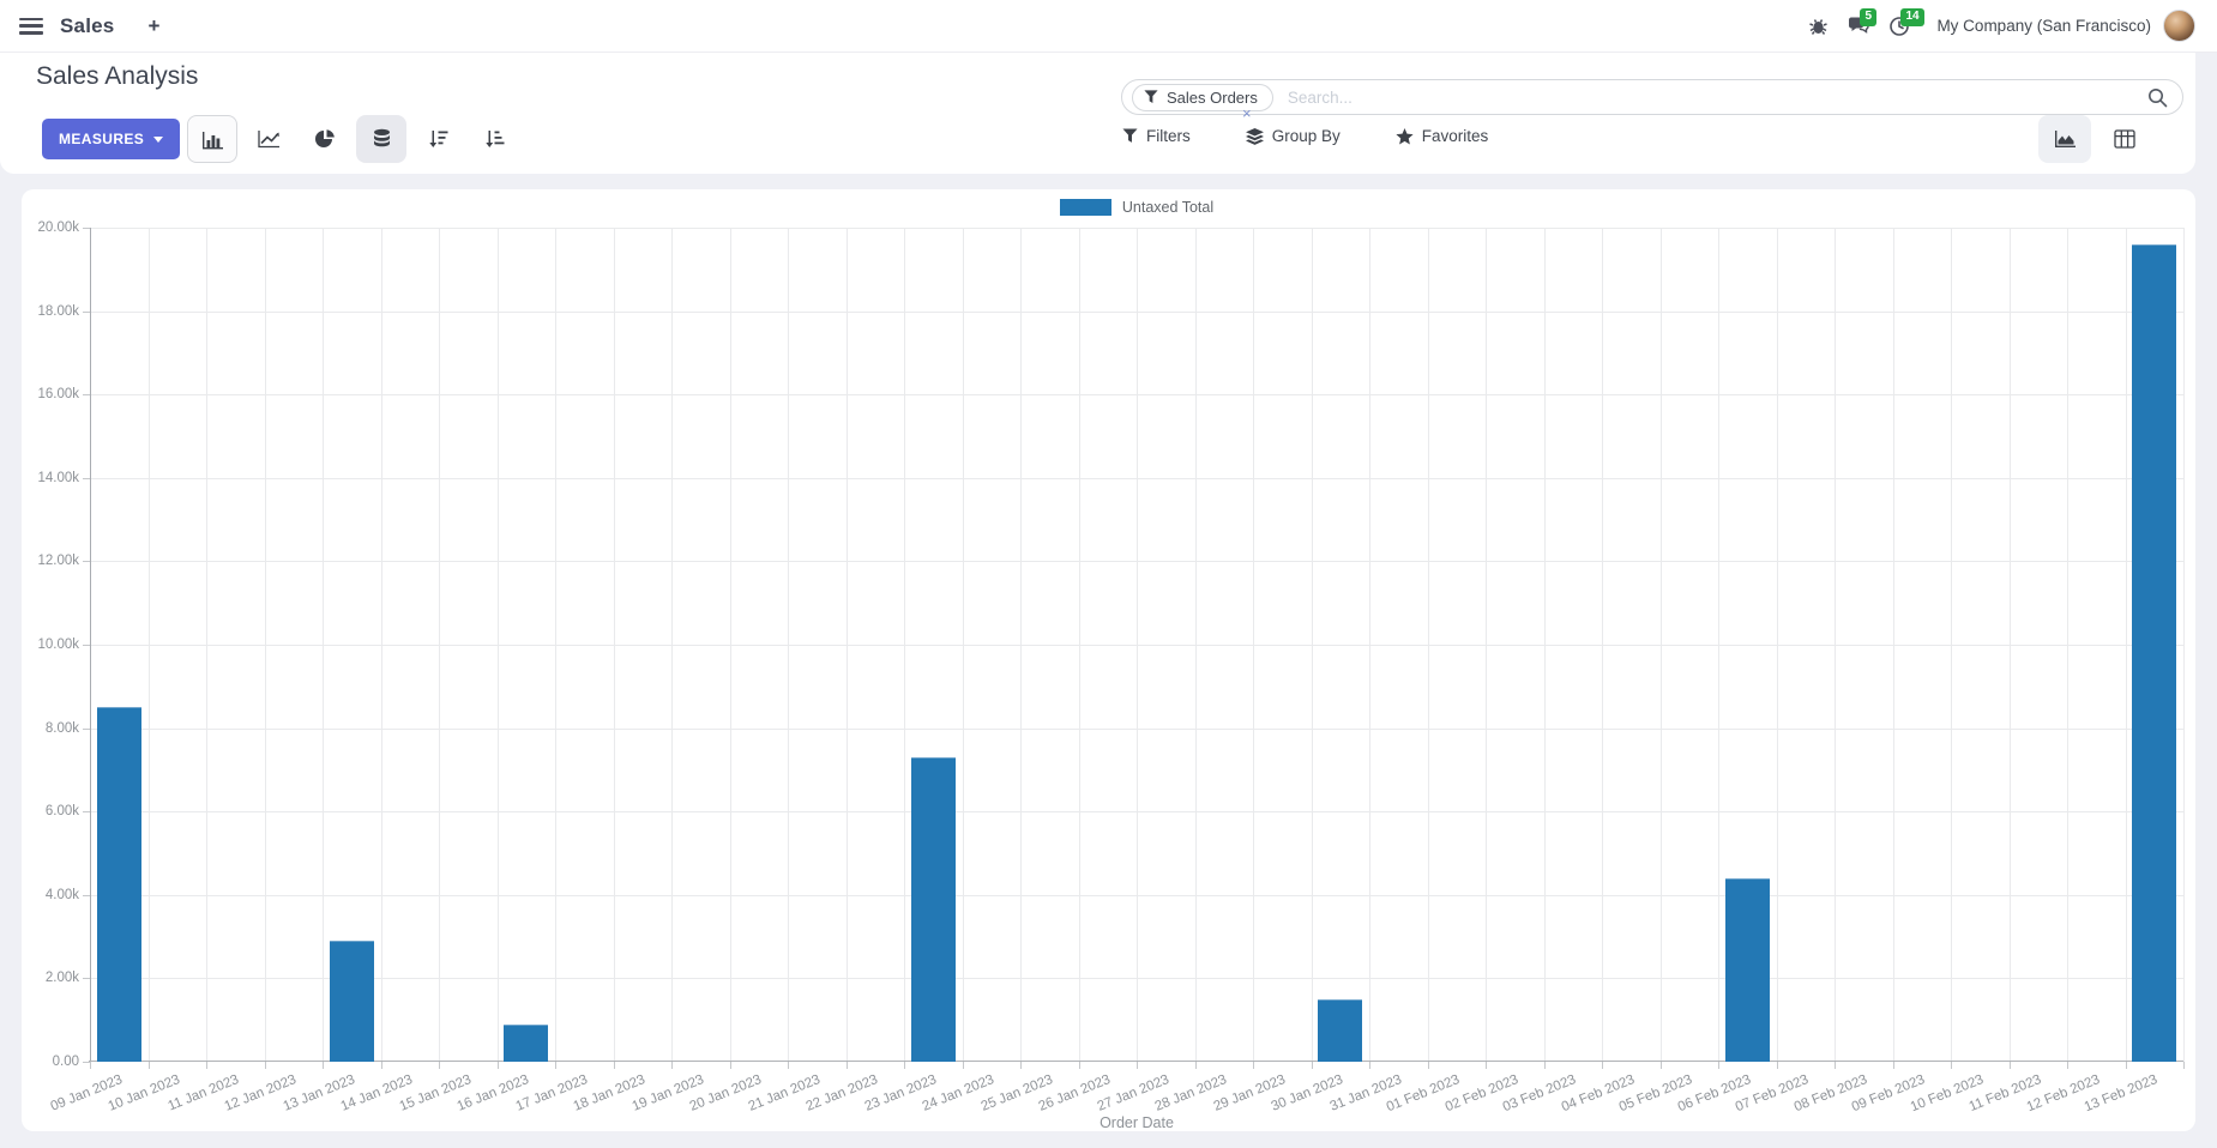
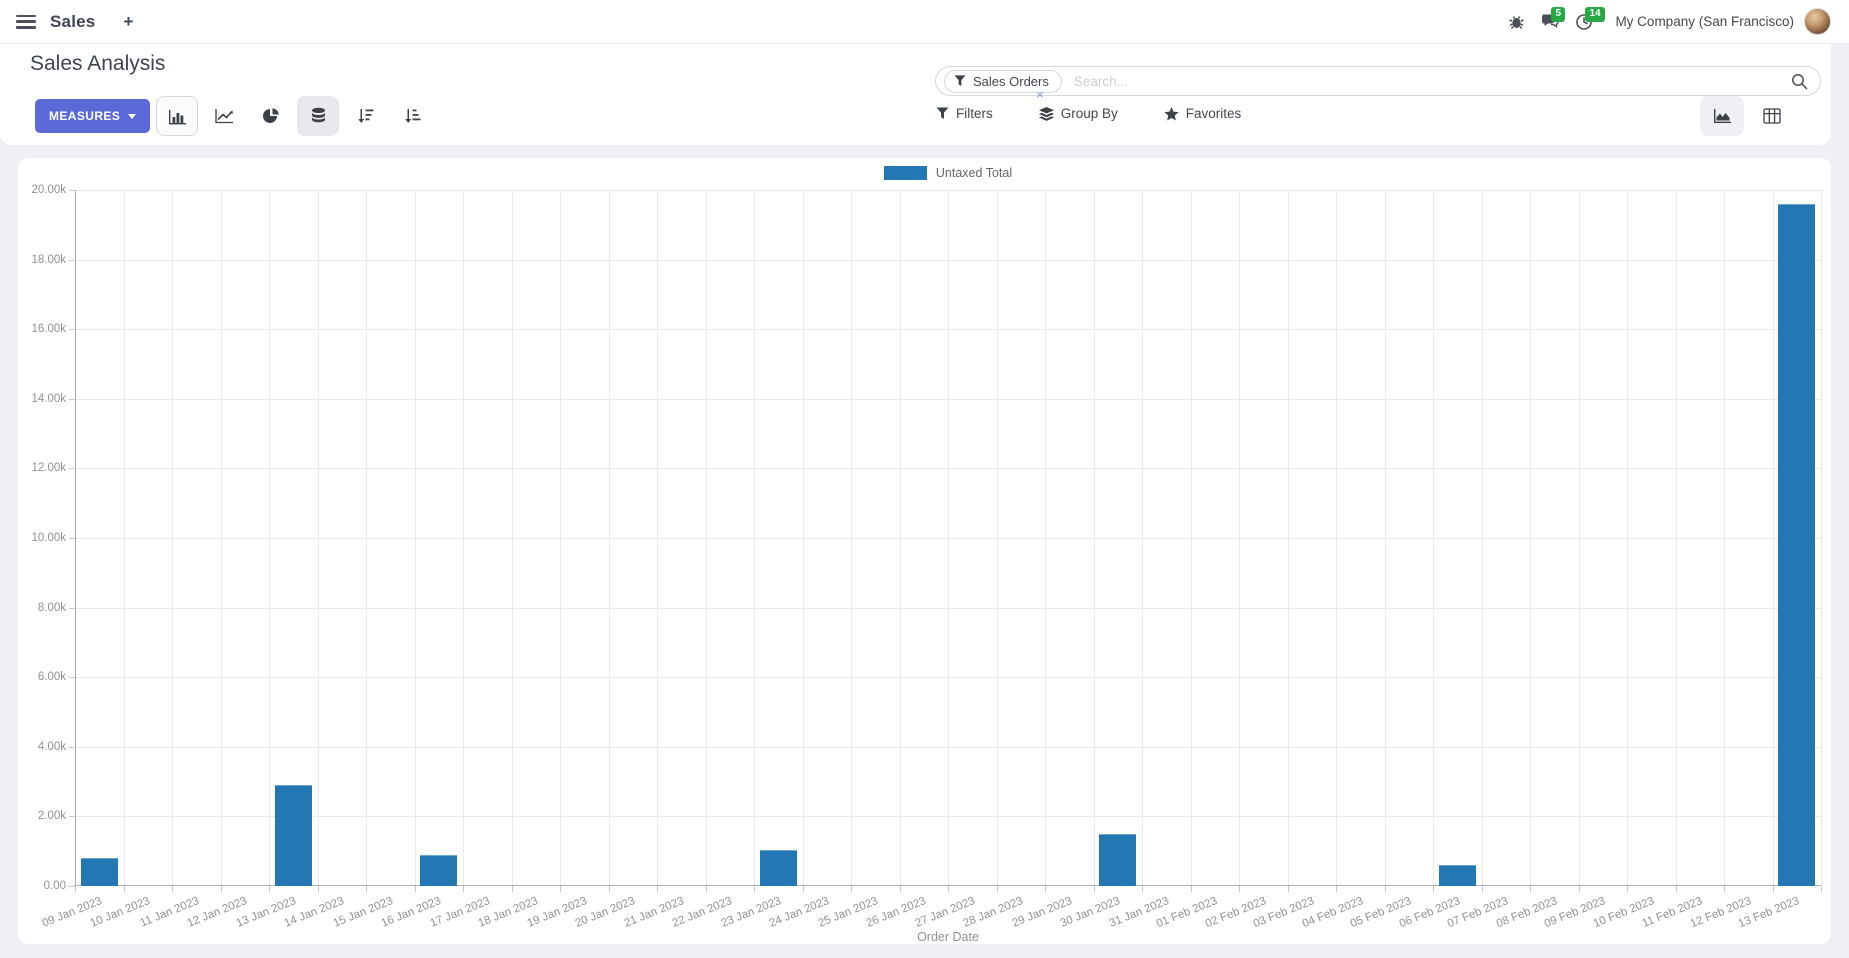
09 Jan 2023: 8.5k -> 0.8k
23 Jan 2023: 7.3k -> 1.0k
06 Feb 2023: 4.4k -> 0.6k
